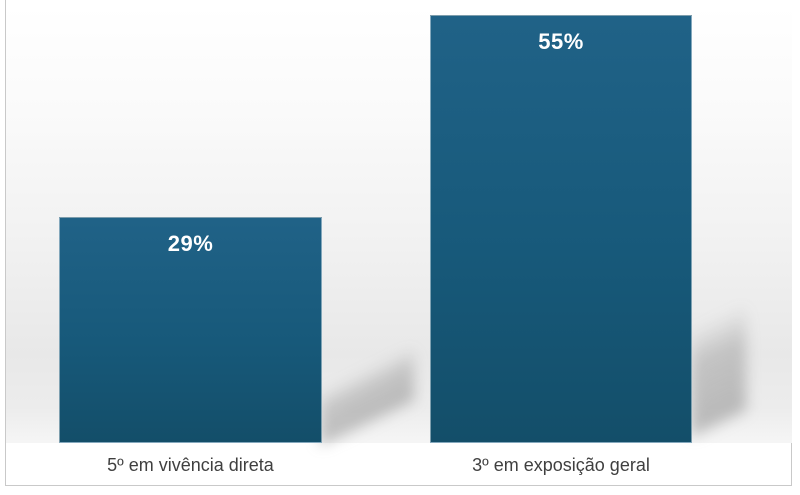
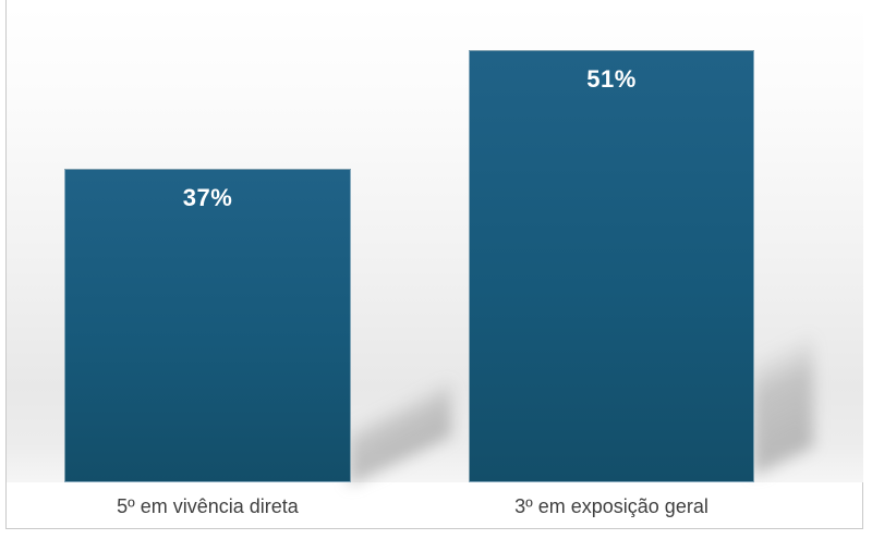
5º em vivência direta: 29% -> 37%
3º em exposição geral: 55% -> 51%
